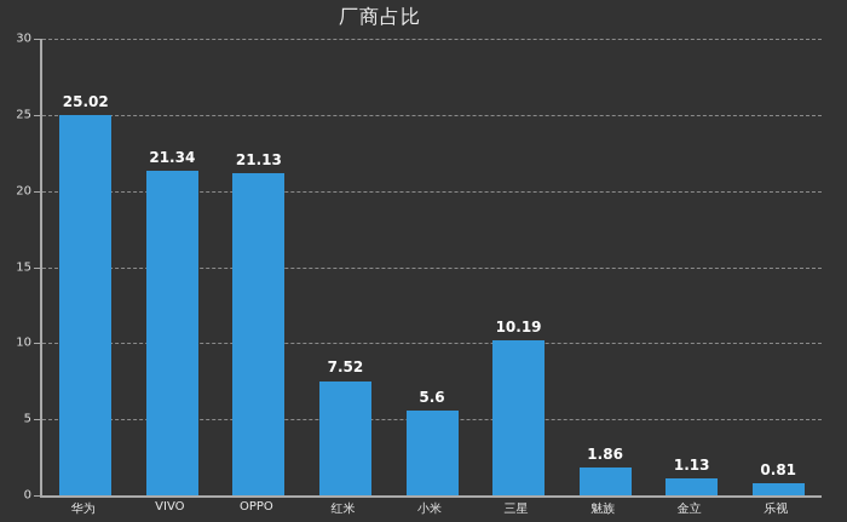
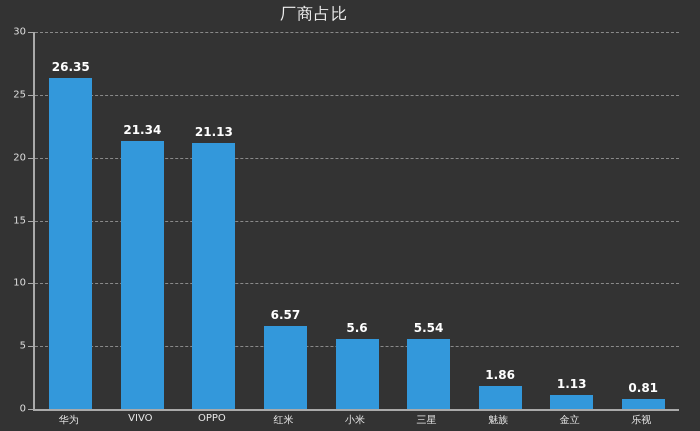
华为: 25.02 -> 26.35
红米: 7.52 -> 6.57
三星: 10.19 -> 5.54
